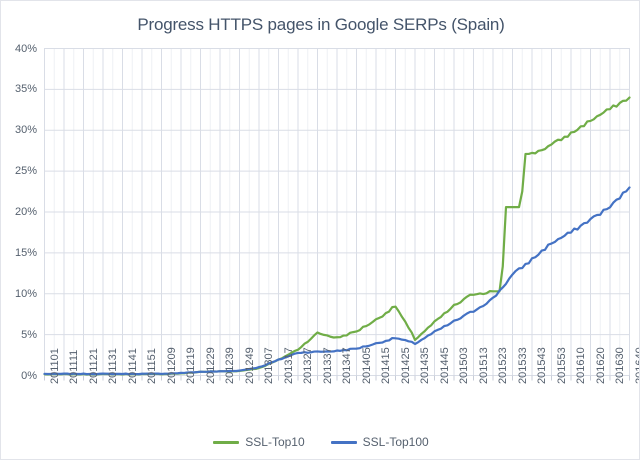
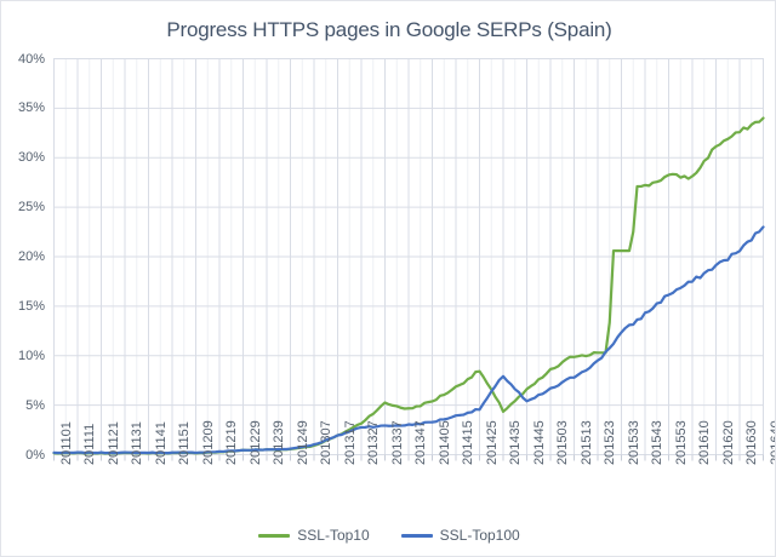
SSL-Top100/201435: 4% -> 8%
SSL-Top10/201610: 30% -> 28%
